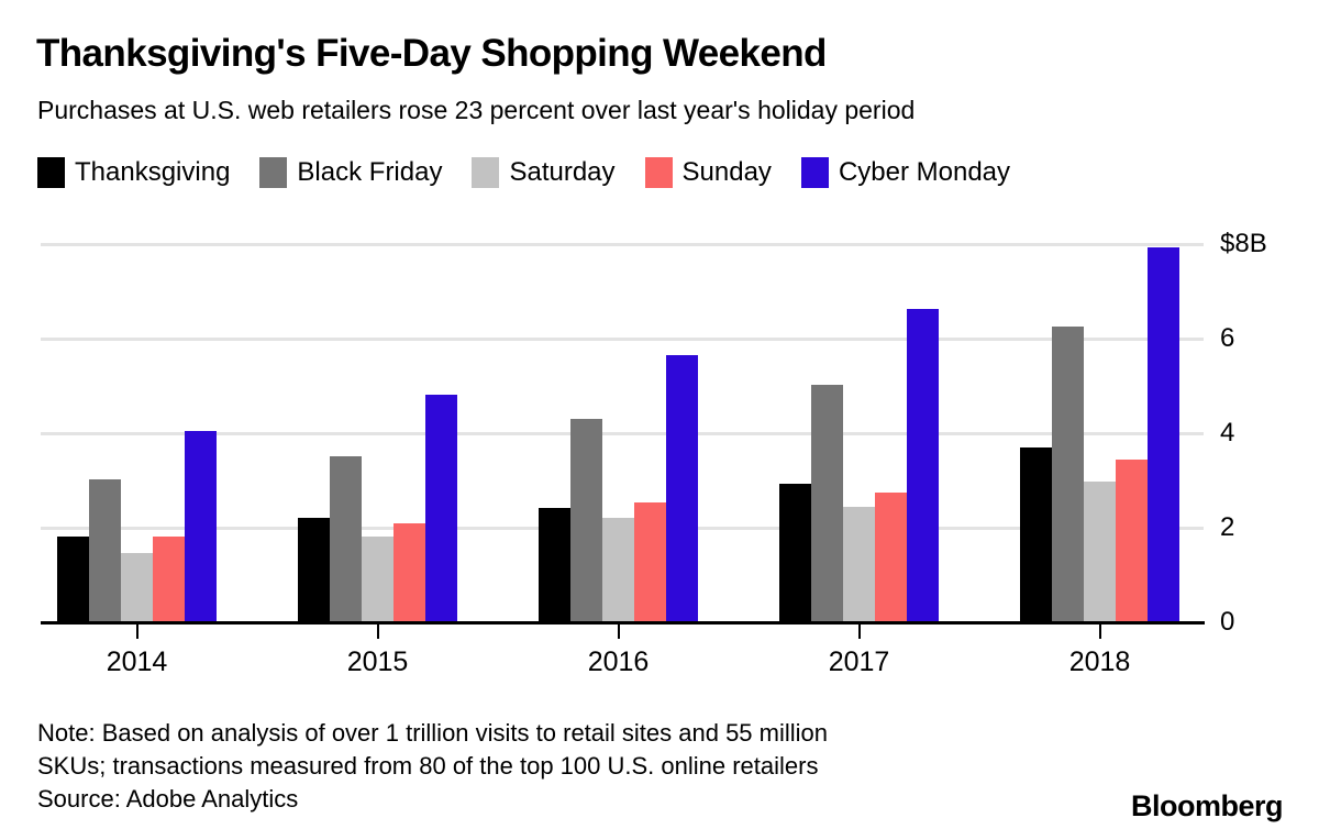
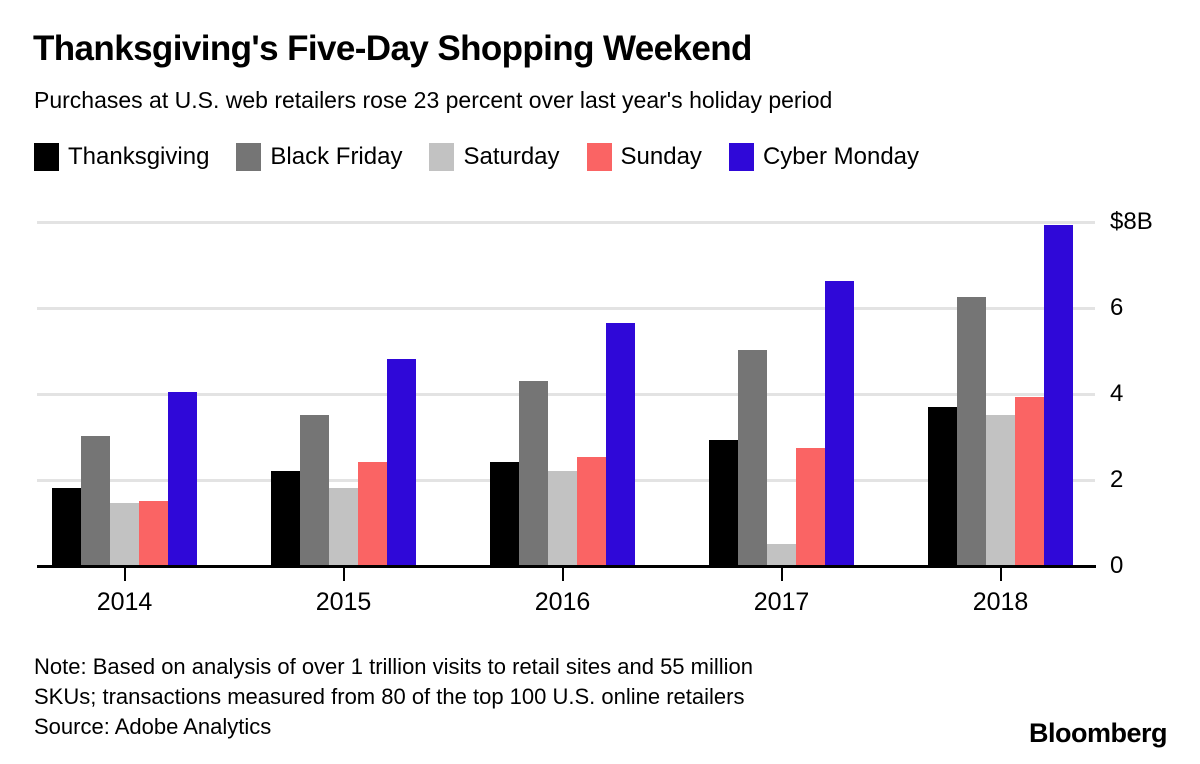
Sunday/2014: $1.8B -> $1.5B
Sunday/2015: $2.1B -> $2.4B
Saturday/2017: $2.4B -> $0.5B
Saturday/2018: $3.0B -> $3.5B
Sunday/2018: $3.4B -> $3.9B
